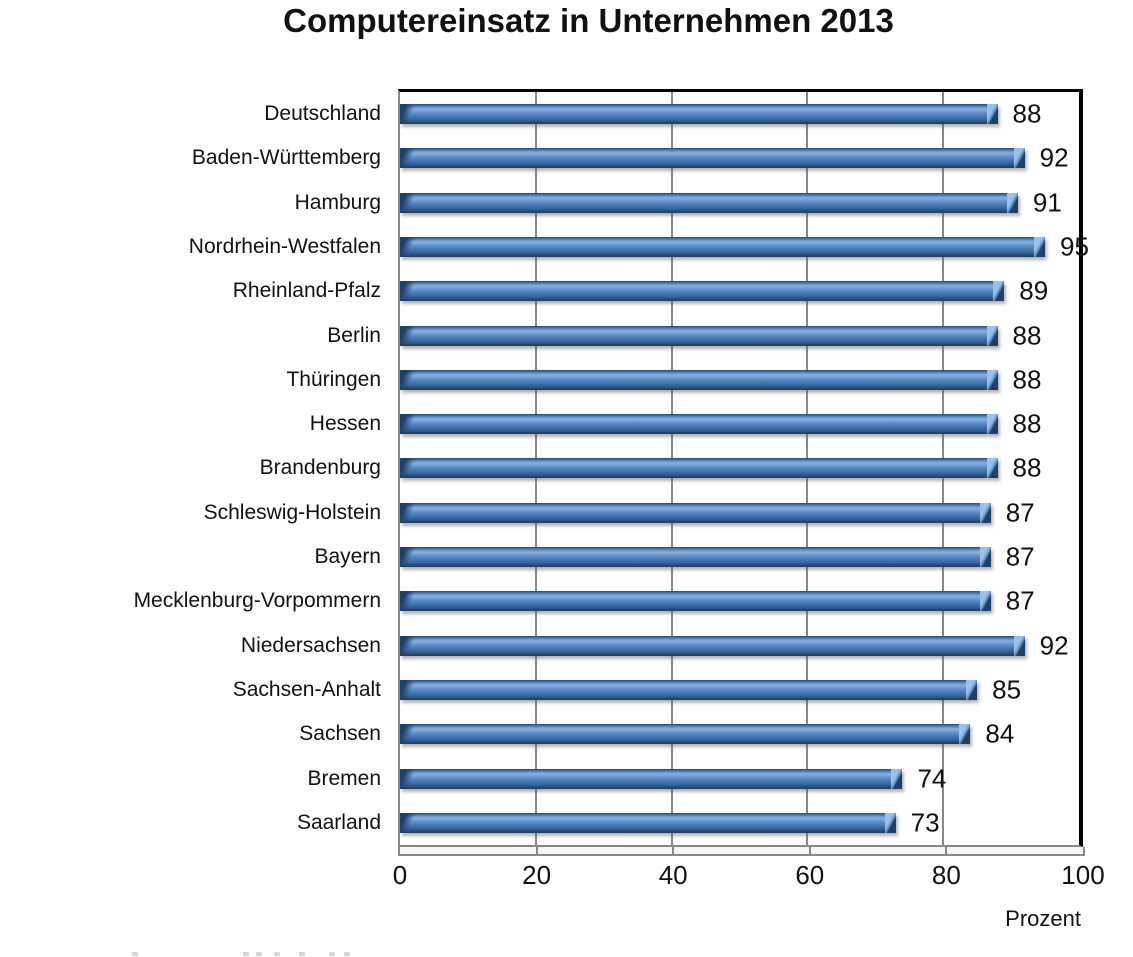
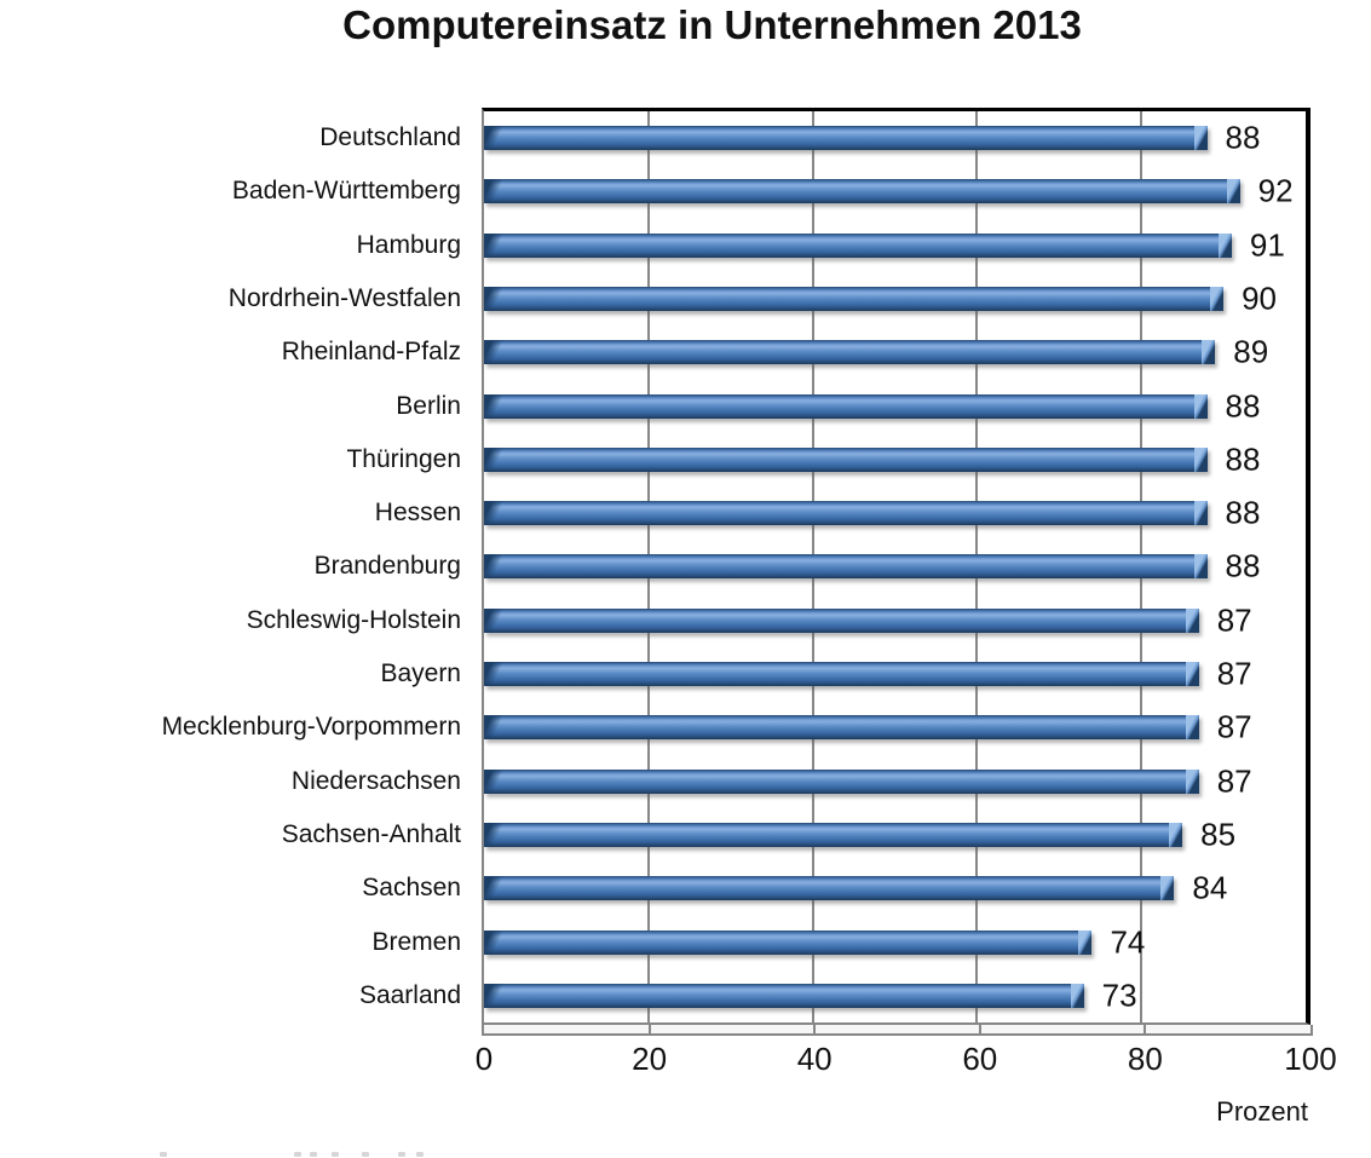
Nordrhein-Westfalen: 95 -> 90
Niedersachsen: 92 -> 87
